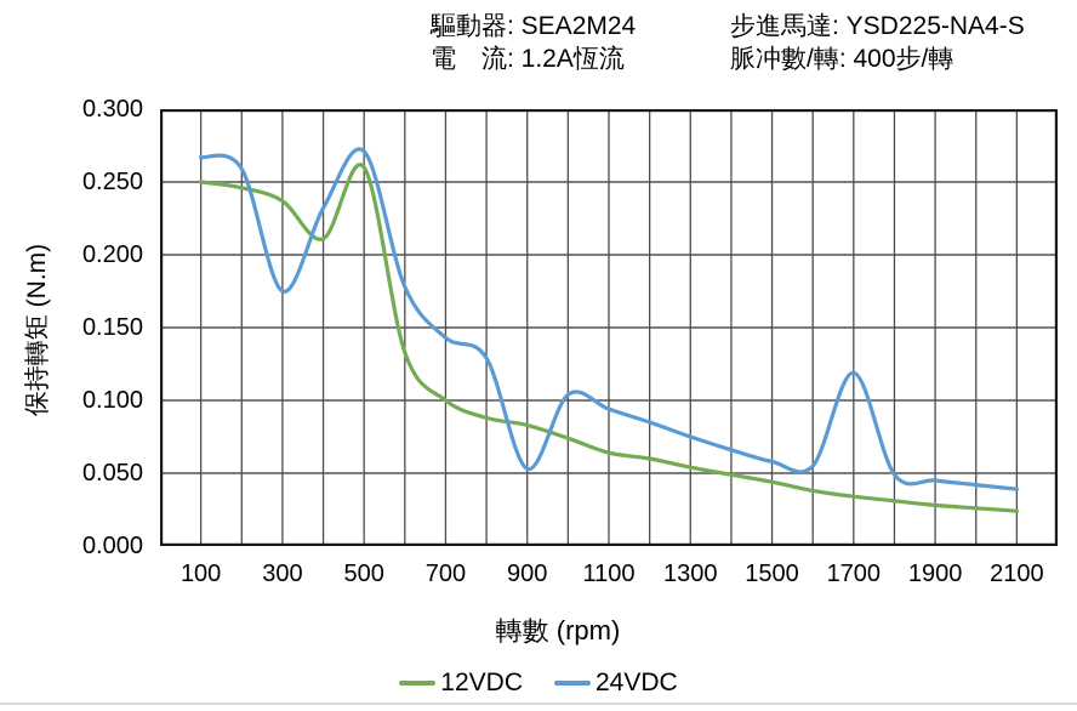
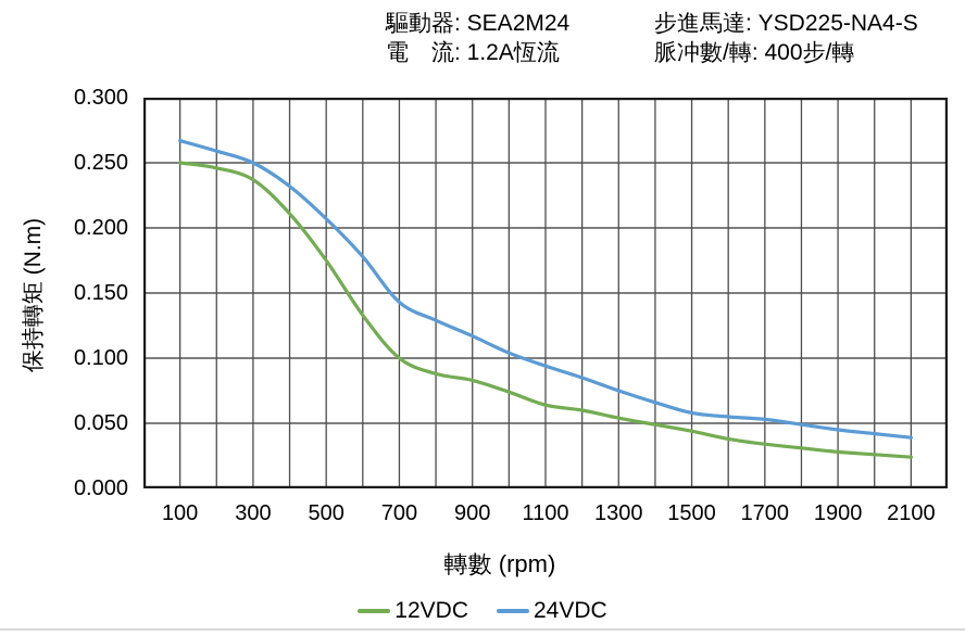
24VDC/300: 0.175 -> 0.250
12VDC/500: 0.260 -> 0.175
24VDC/500: 0.271 -> 0.207
24VDC/900: 0.053 -> 0.117
24VDC/1700: 0.119 -> 0.053
